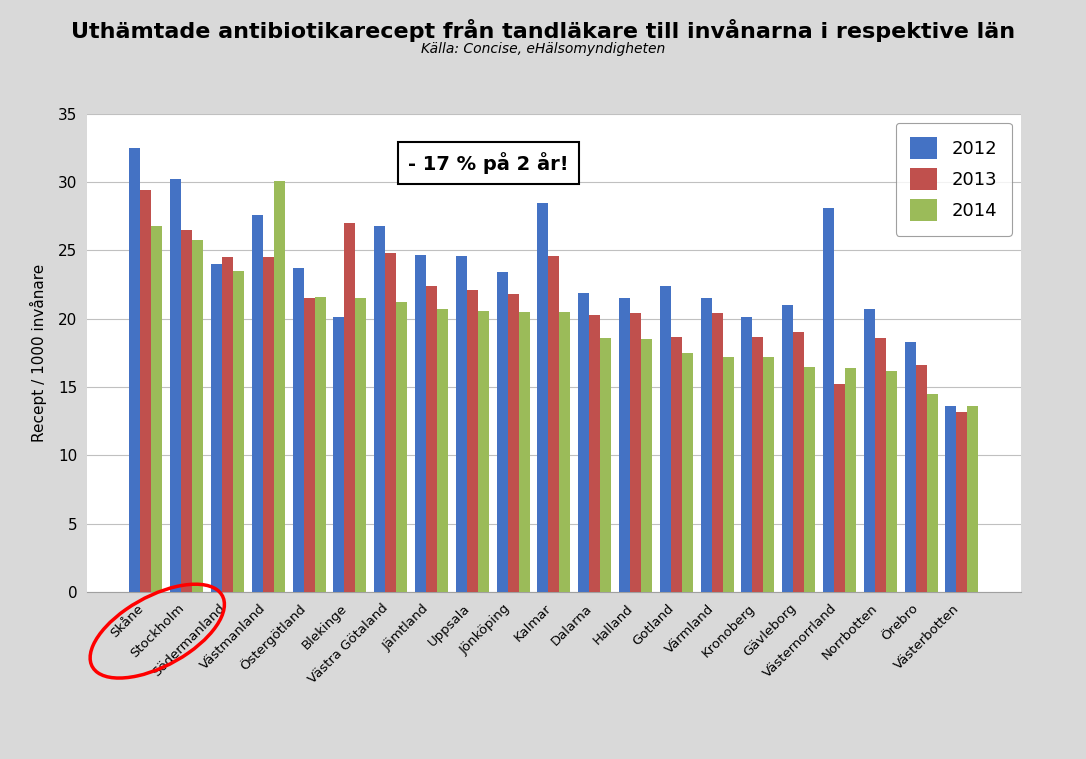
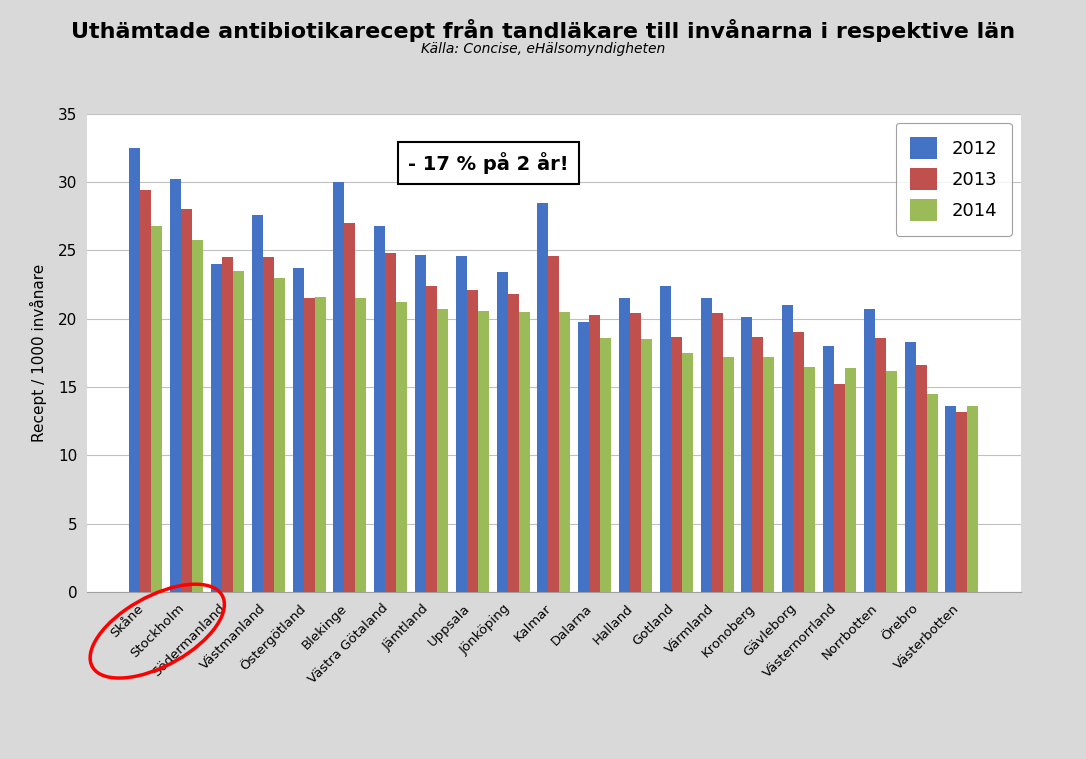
2013/Stockholm: 26.5 -> 28.0
2014/Västmanland: 30.1 -> 23.0
2012/Blekinge: 20.1 -> 30.0
2012/Dalarna: 21.9 -> 19.8
2012/Västernorrland: 28.1 -> 18.0
